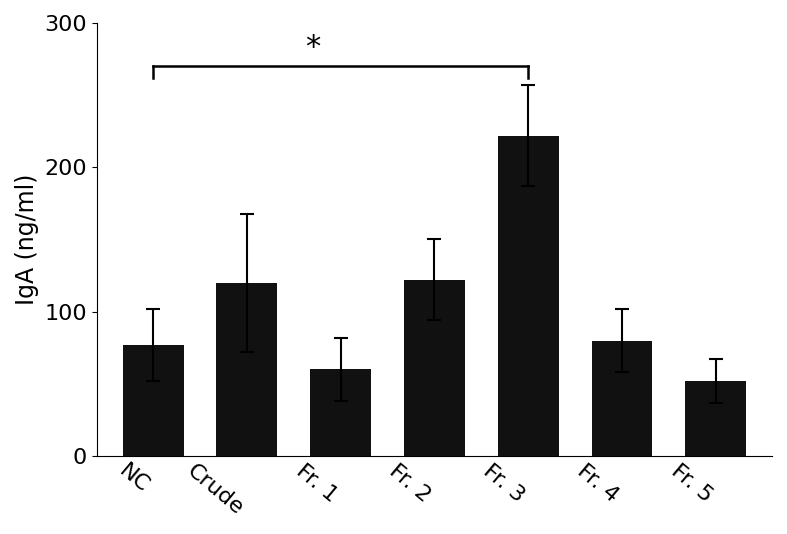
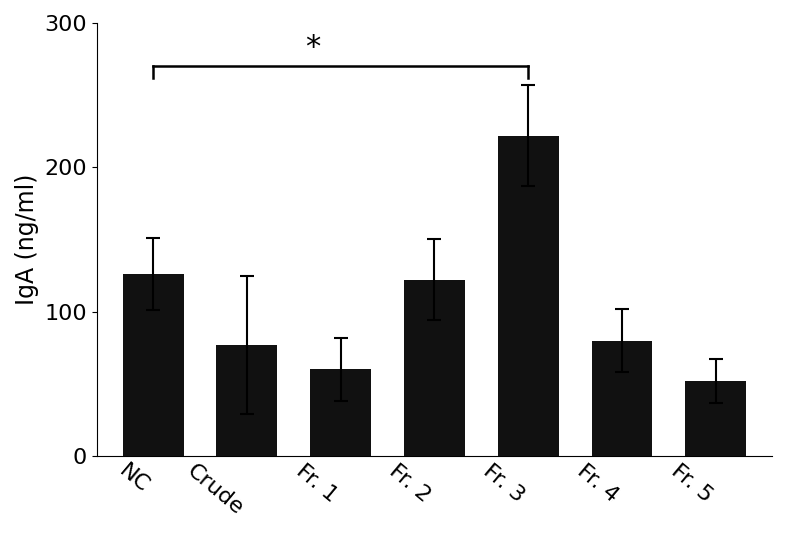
NC: 77 -> 126
Crude: 120 -> 77
